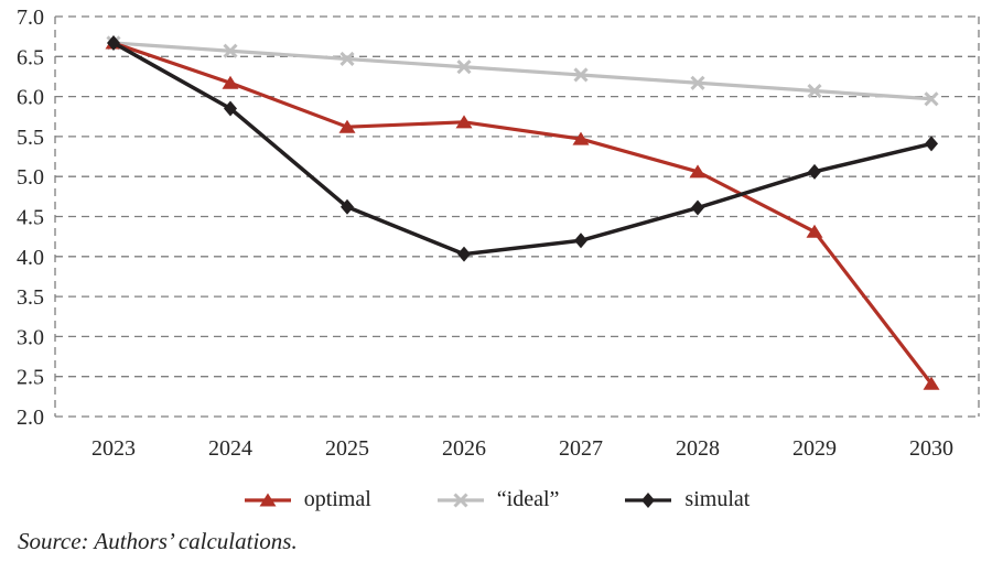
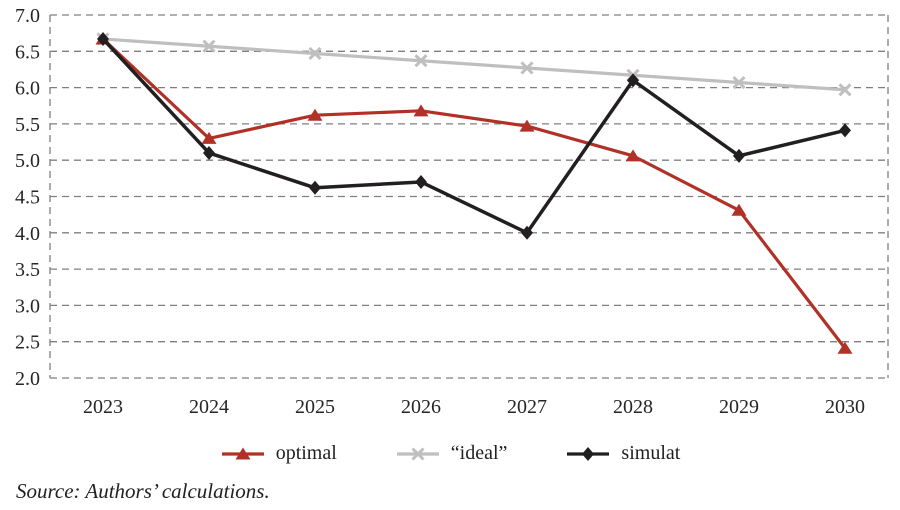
optimal/2024: 6.2 -> 5.3
simulat/2024: 5.8 -> 5.1
simulat/2026: 4.0 -> 4.7
simulat/2027: 4.2 -> 4.0
simulat/2028: 4.6 -> 6.1
